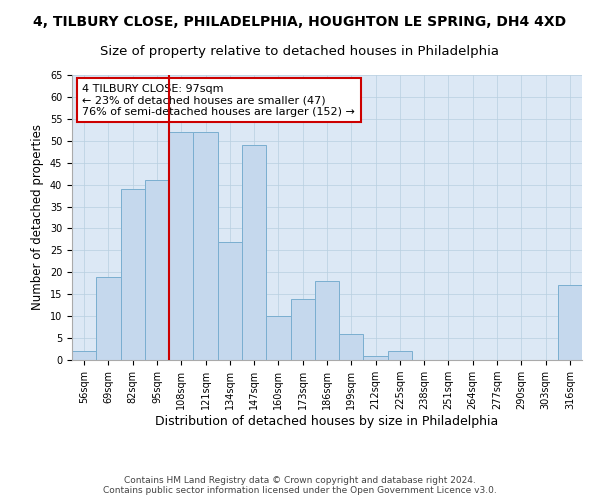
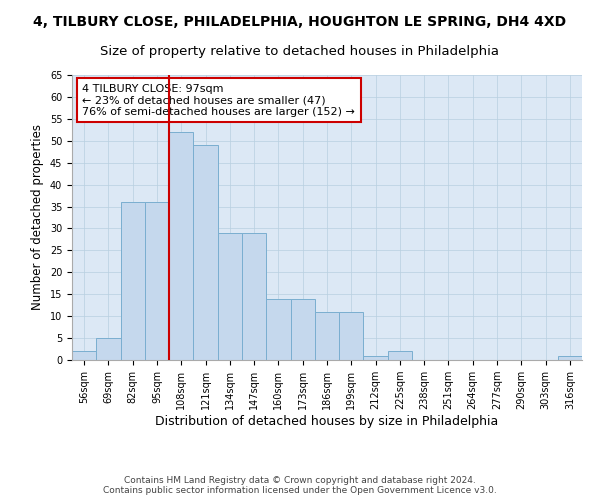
69sqm: 19 -> 5
82sqm: 39 -> 36
95sqm: 41 -> 36
121sqm: 52 -> 49
134sqm: 27 -> 29
147sqm: 49 -> 29
160sqm: 10 -> 14
186sqm: 18 -> 11
199sqm: 6 -> 11
316sqm: 17 -> 1
